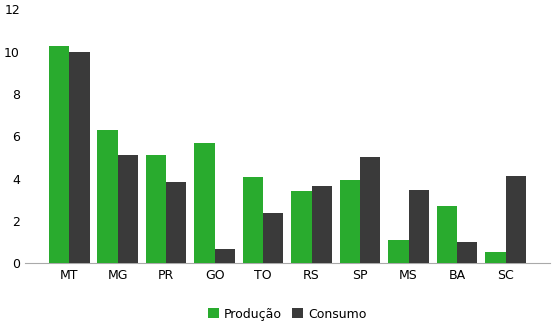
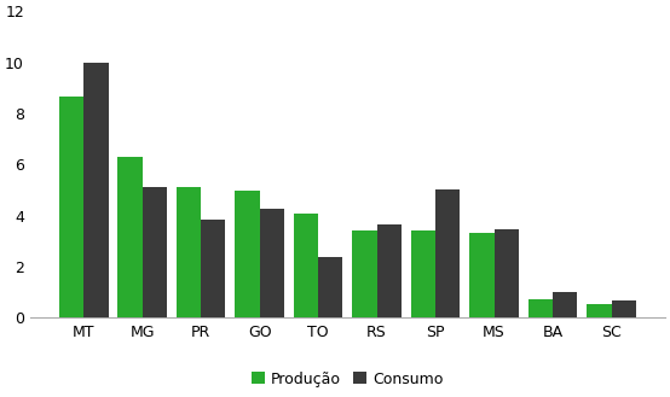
Produção/MT: 10.25 -> 8.65
Produção/GO: 5.70 -> 4.95
Consumo/GO: 0.65 -> 4.25
Produção/SP: 3.95 -> 3.40
Produção/MS: 1.10 -> 3.30
Produção/BA: 2.70 -> 0.70
Consumo/SC: 4.10 -> 0.65
